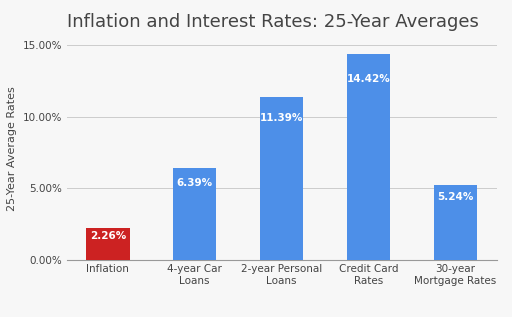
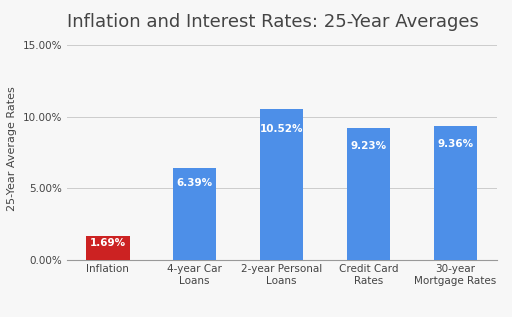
Inflation: 2.26% -> 1.69%
2-year Personal Loans: 11.39% -> 10.52%
Credit Card Rates: 14.42% -> 9.23%
30-year Mortgage Rates: 5.24% -> 9.36%
